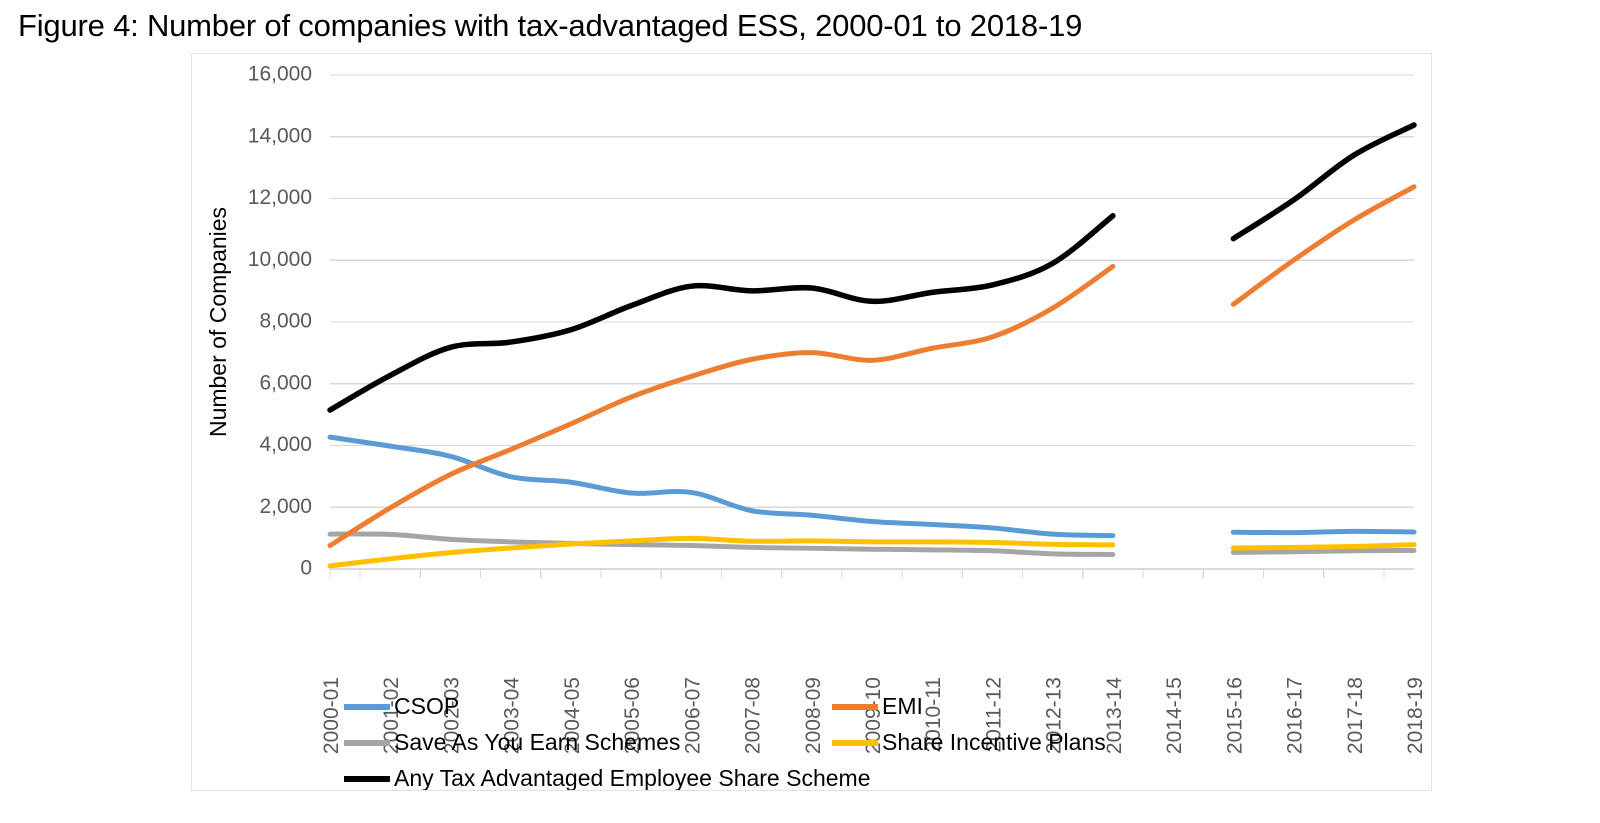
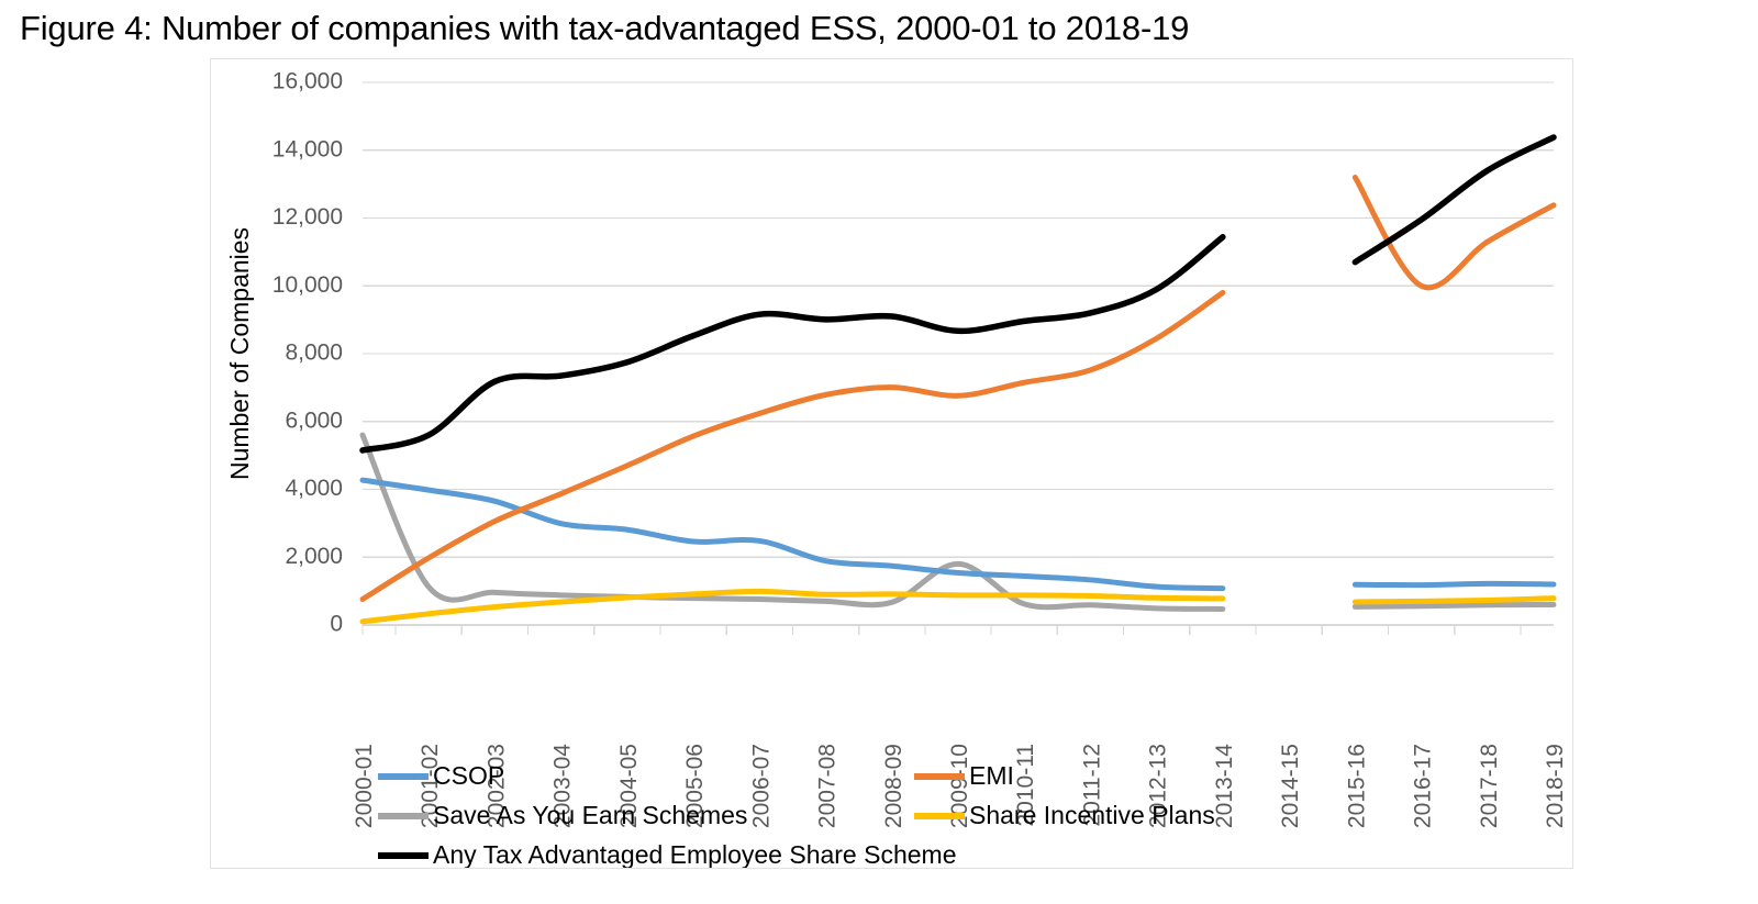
Save As You Earn Schemes/2000-01: 1100 -> 5600
Any Tax Advantaged Employee Share Scheme/2001-02: 6300 -> 5600
Save As You Earn Schemes/2009-10: 600 -> 1800
EMI/2015-16: 8600 -> 13200
